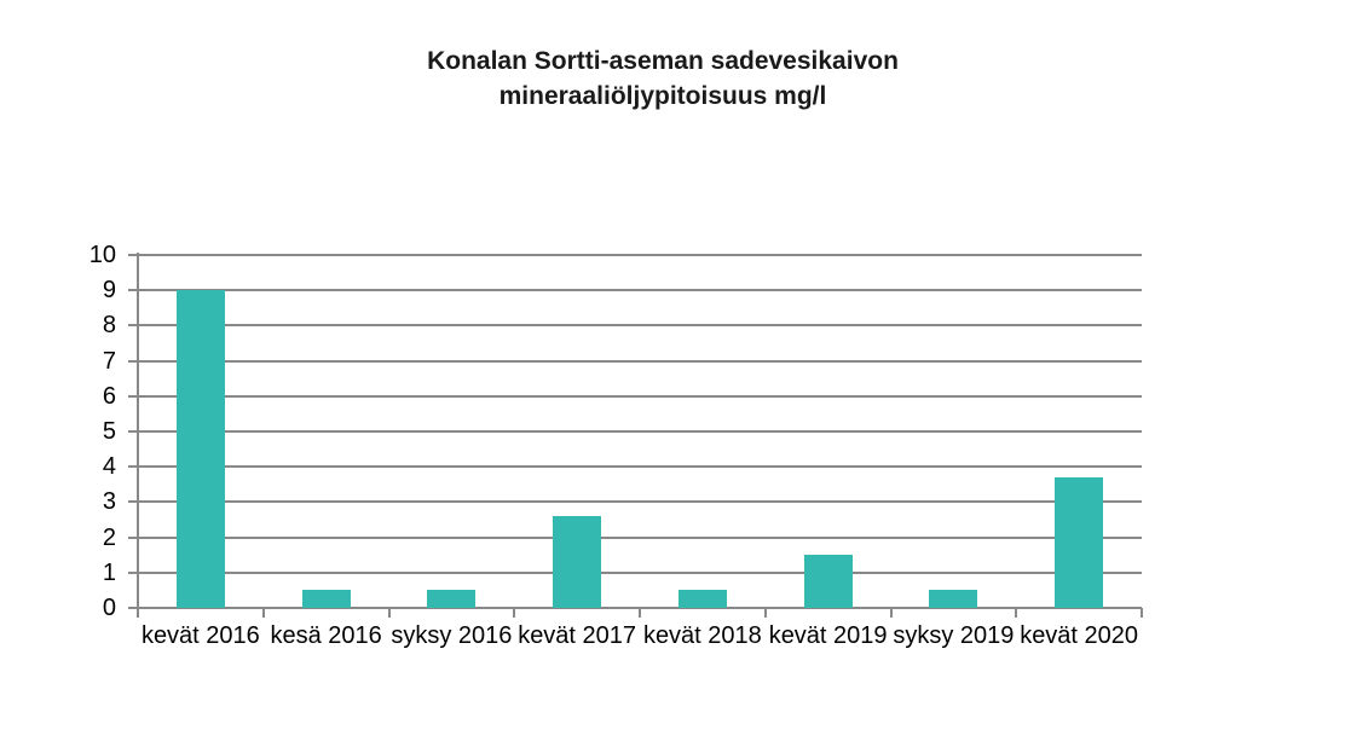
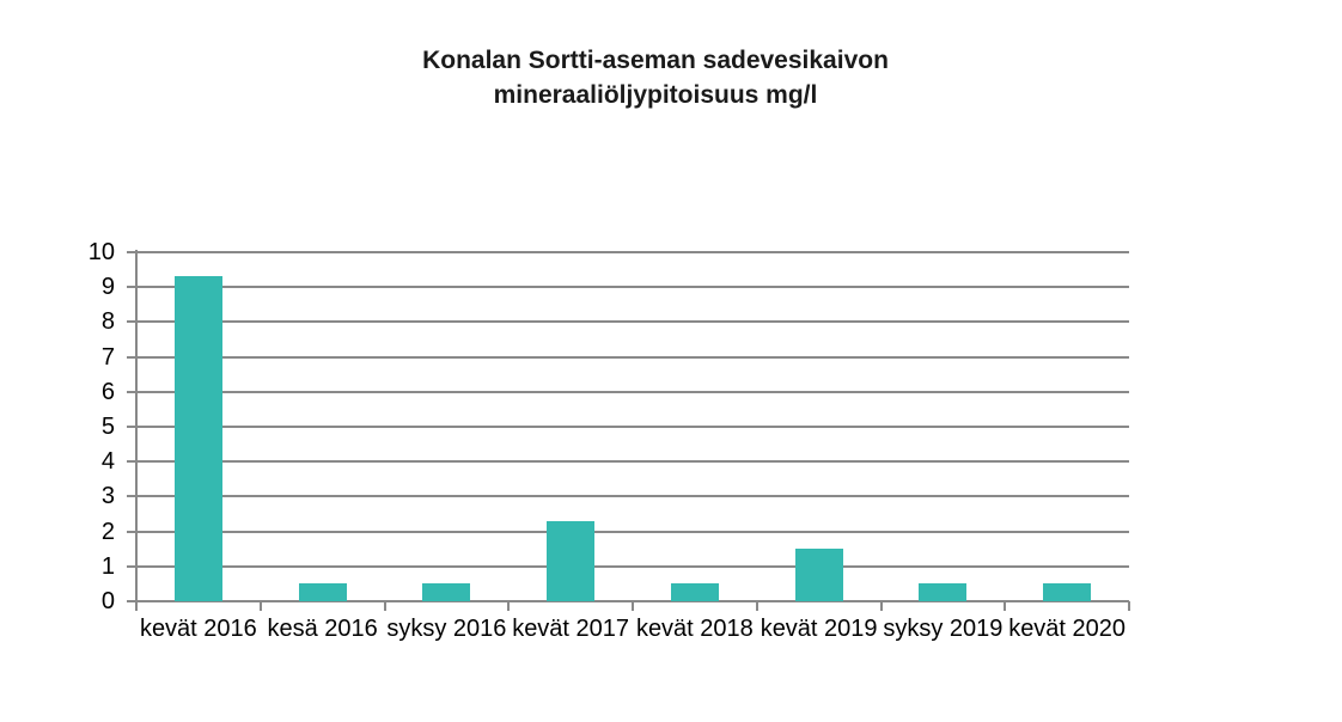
kevät 2016: 9.0 -> 9.3
kevät 2017: 2.6 -> 2.3
kevät 2020: 3.7 -> 0.5
